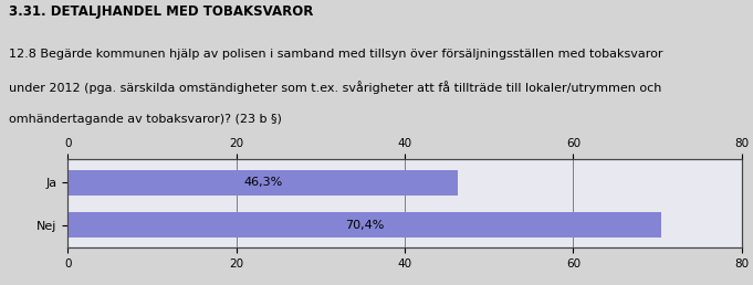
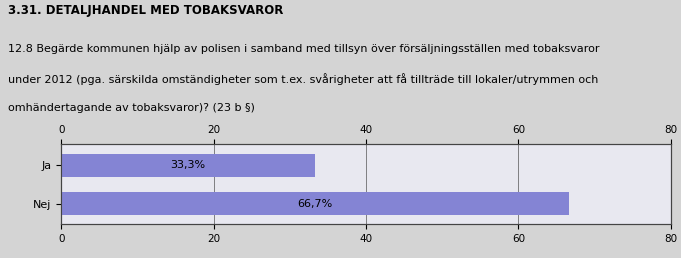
Ja: 46,3% -> 33,3%
Nej: 70,4% -> 66,7%
